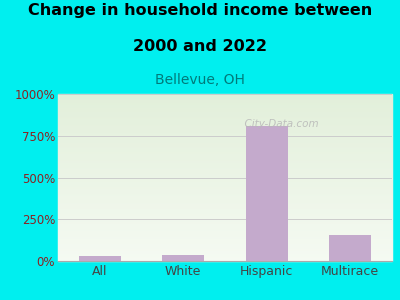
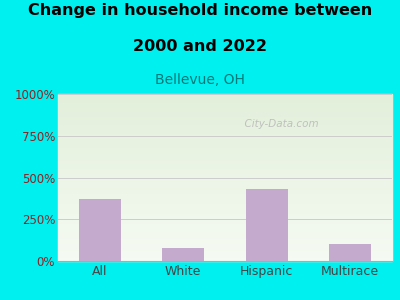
All: 30% -> 370%
White: 40% -> 80%
Hispanic: 810% -> 430%
Multirace: 160% -> 100%
